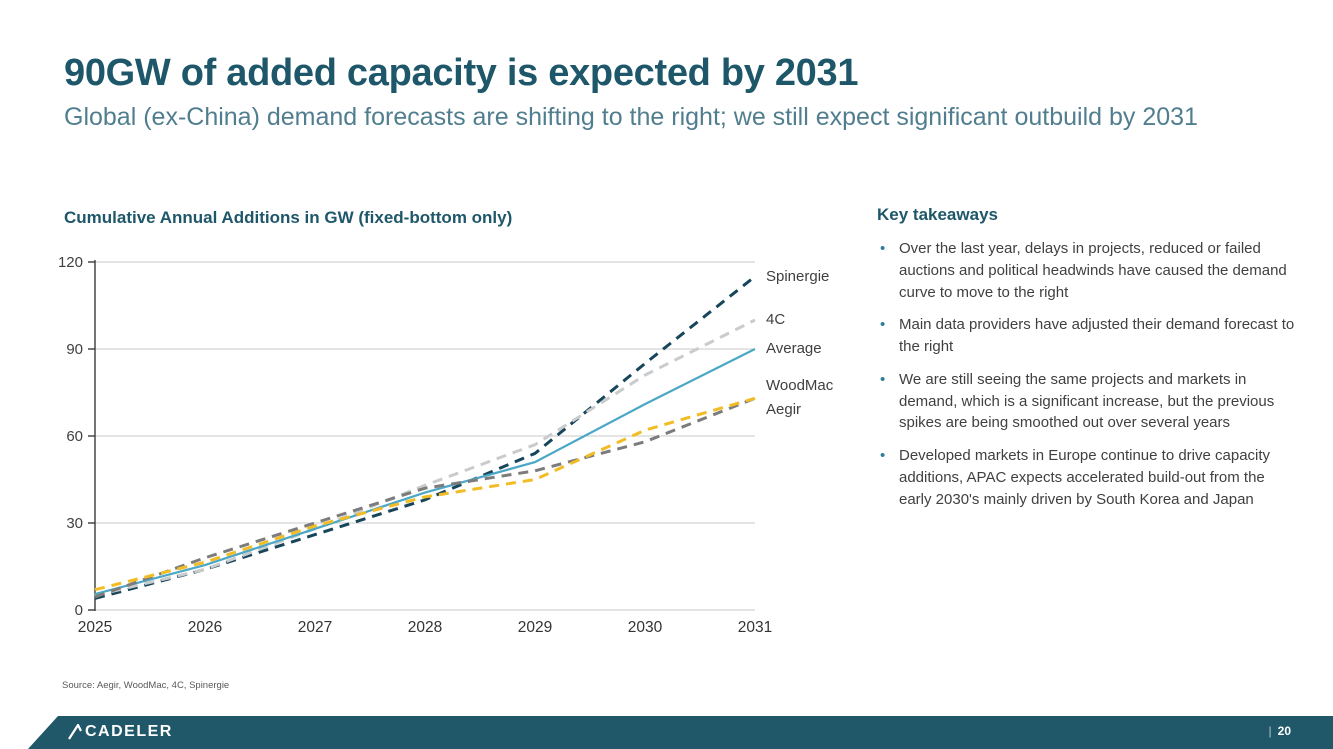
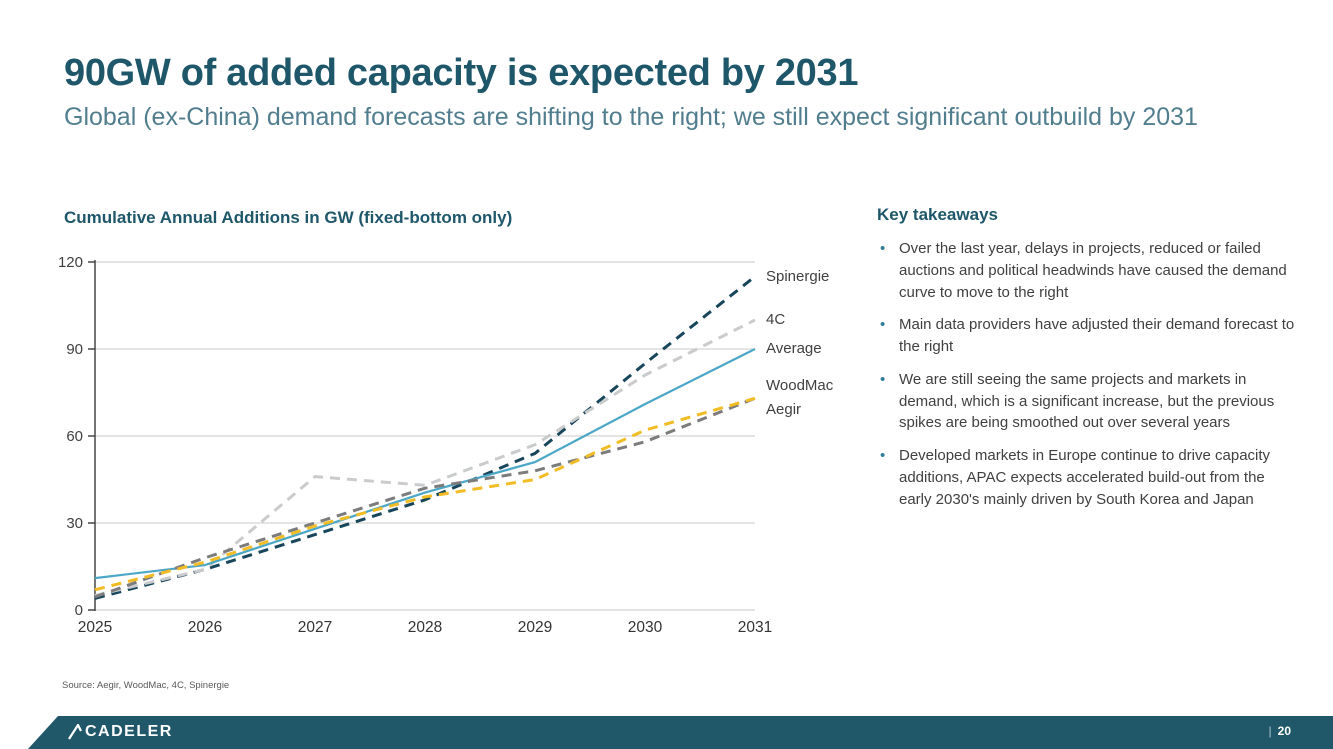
Average/2025: 6 -> 11
4C/2027: 28 -> 46
